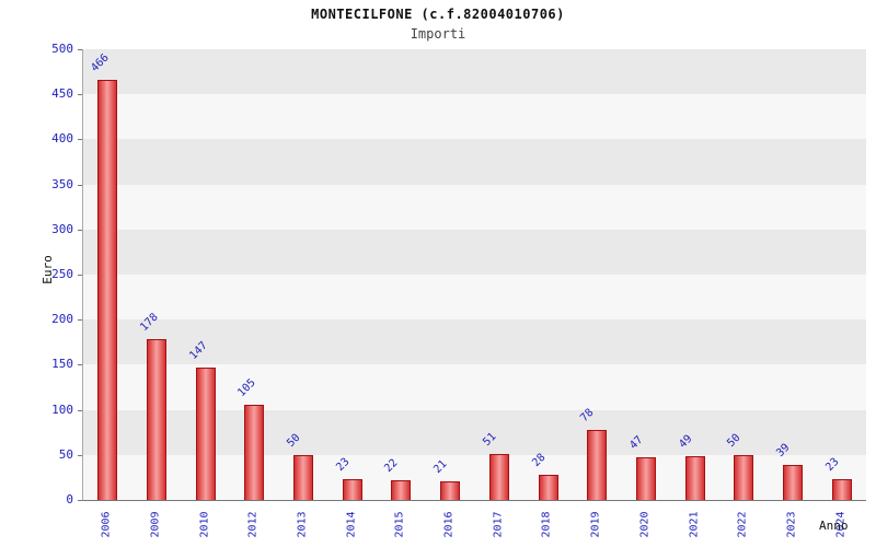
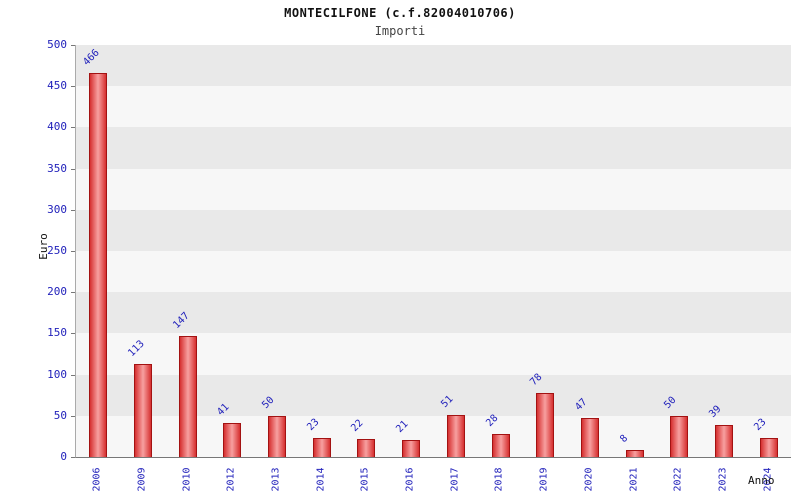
2009: 178 -> 113
2012: 105 -> 41
2021: 49 -> 8
